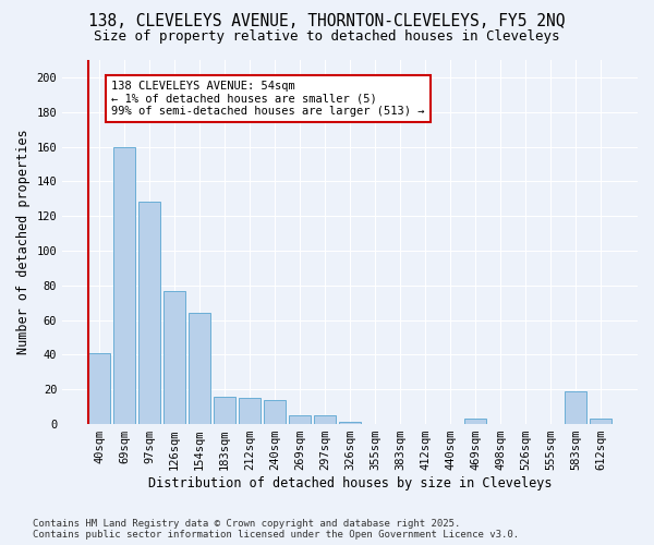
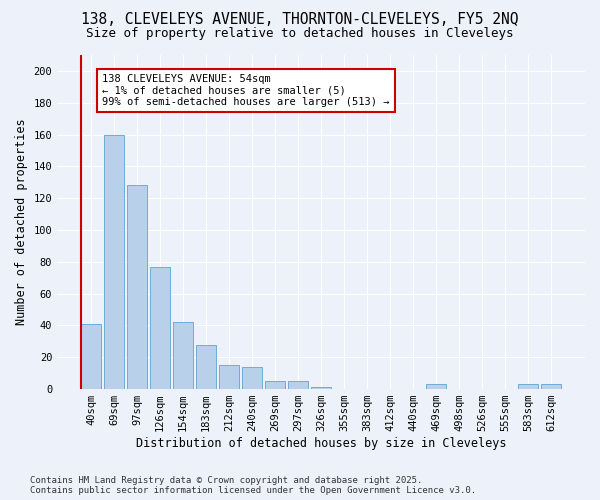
154sqm: 64 -> 42
183sqm: 16 -> 28
583sqm: 19 -> 3
